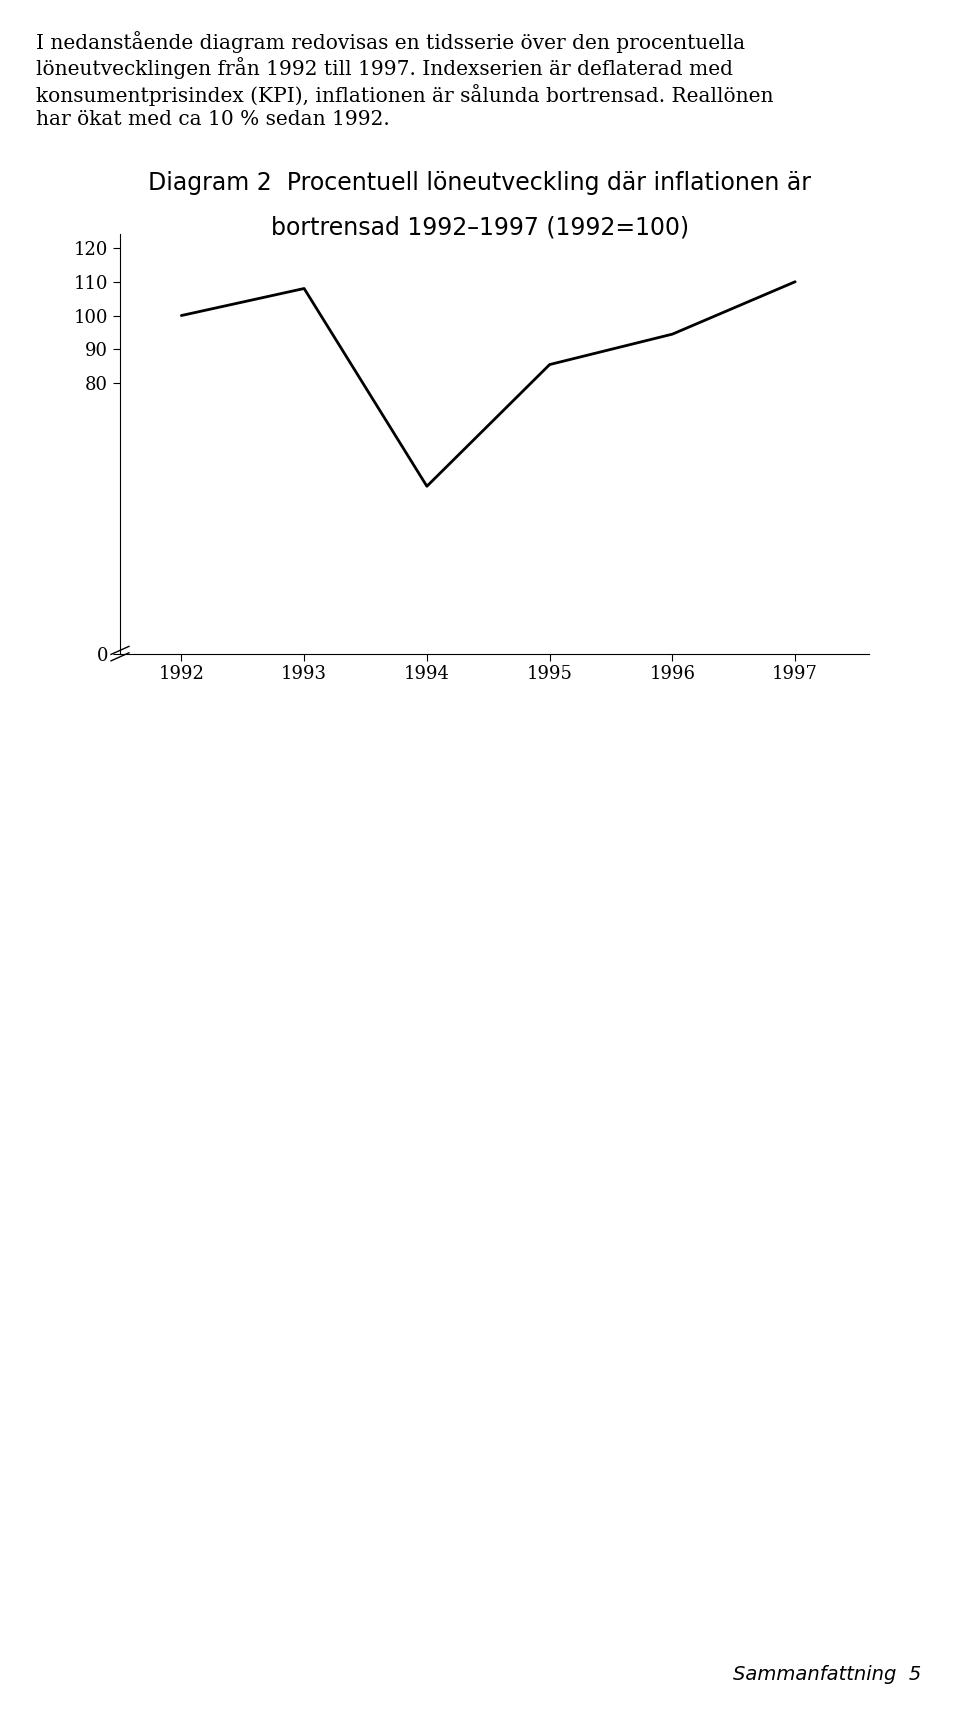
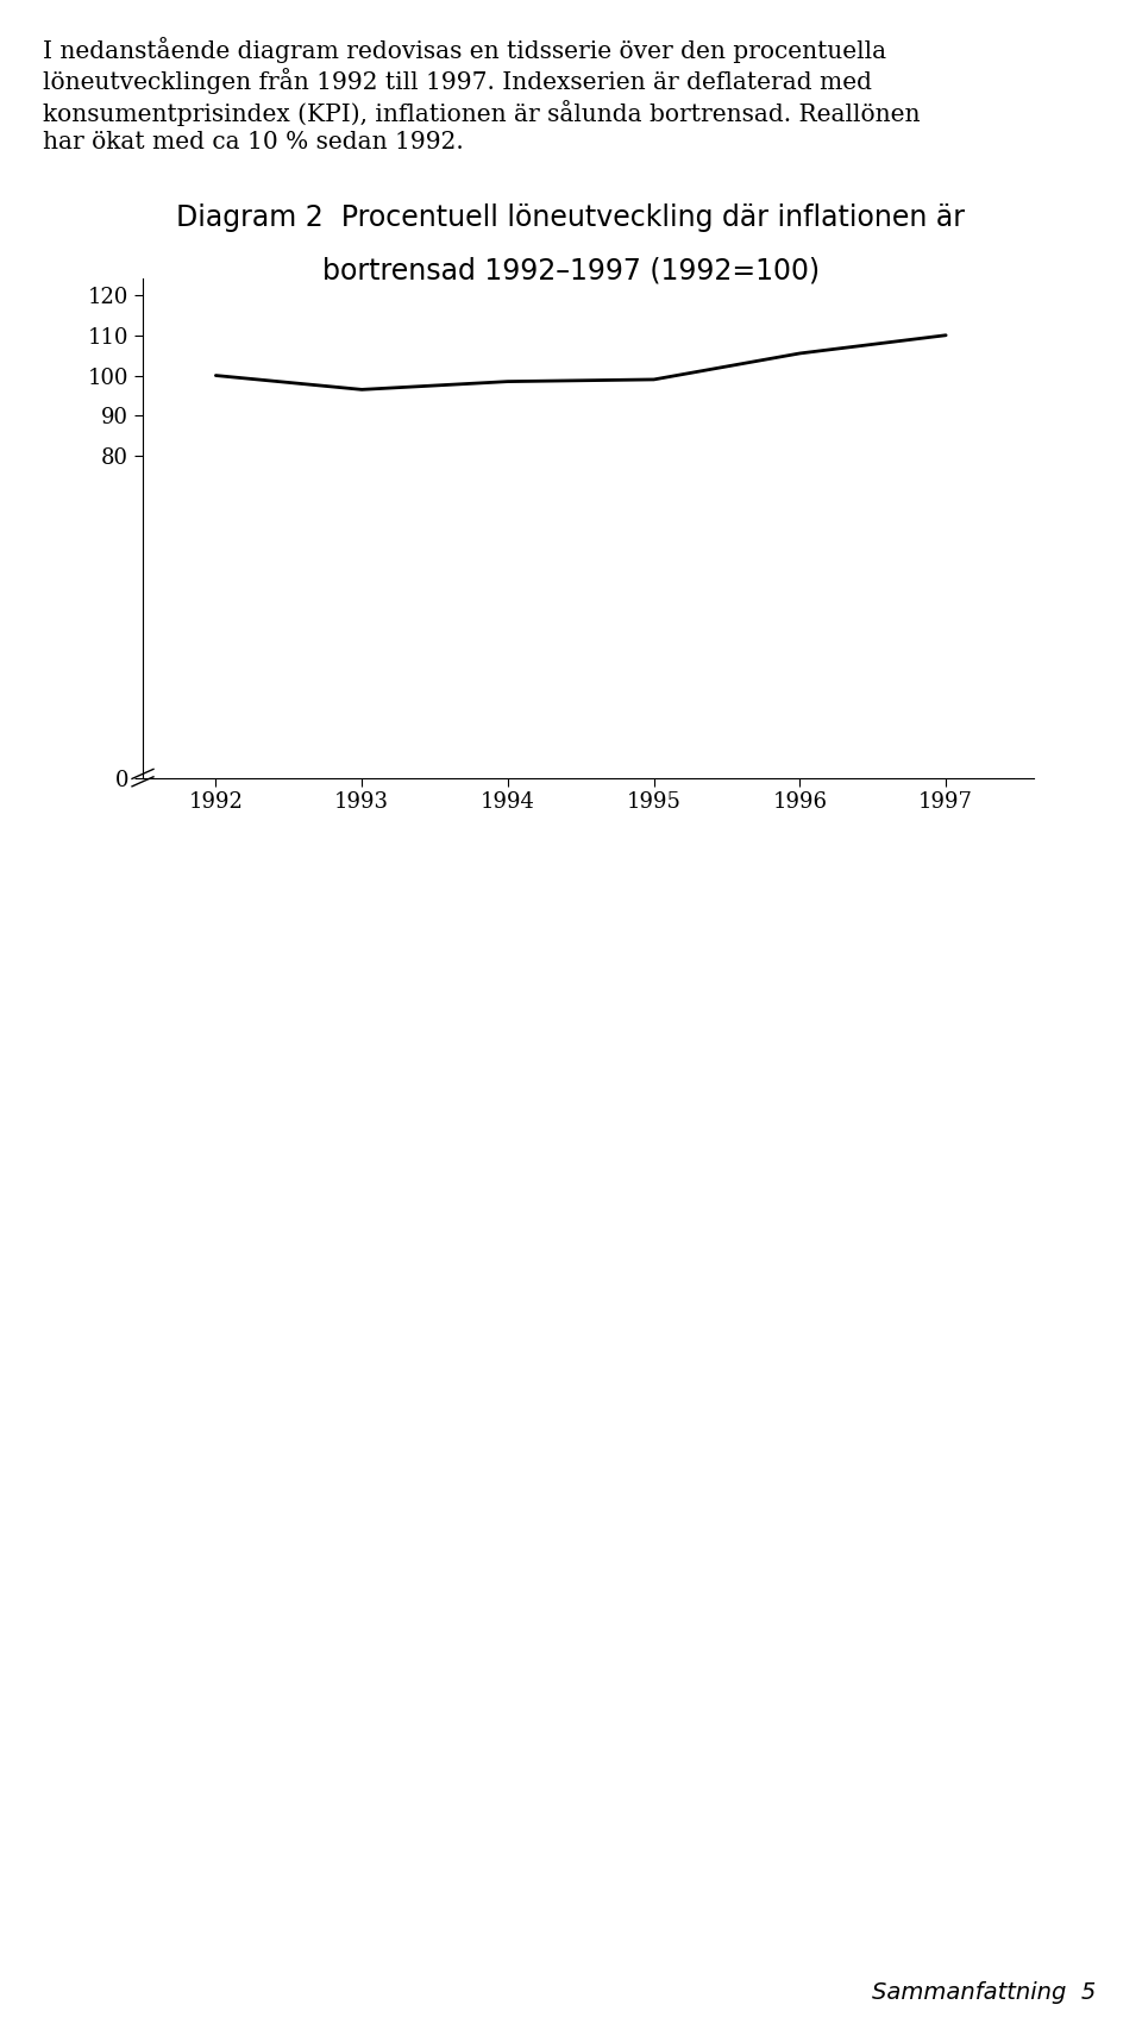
1993: 108.0 -> 96.5
1994: 49.5 -> 98.5
1995: 85.5 -> 99.0
1996: 94.5 -> 105.5
